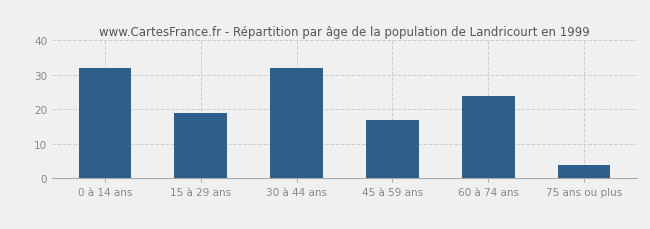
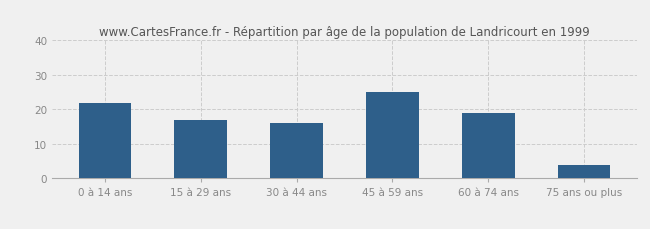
0 à 14 ans: 32 -> 22
15 à 29 ans: 19 -> 17
30 à 44 ans: 32 -> 16
45 à 59 ans: 17 -> 25
60 à 74 ans: 24 -> 19
